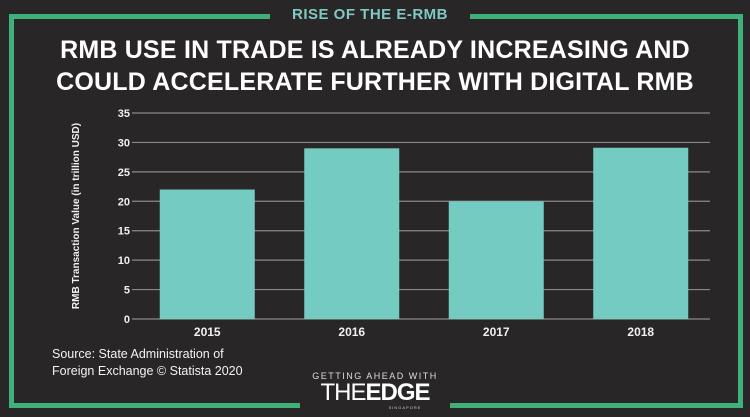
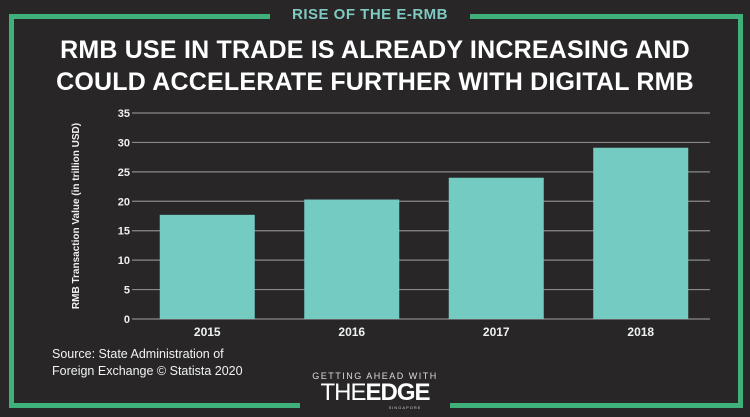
2015: 22 -> 18
2016: 29 -> 20
2017: 20 -> 24
